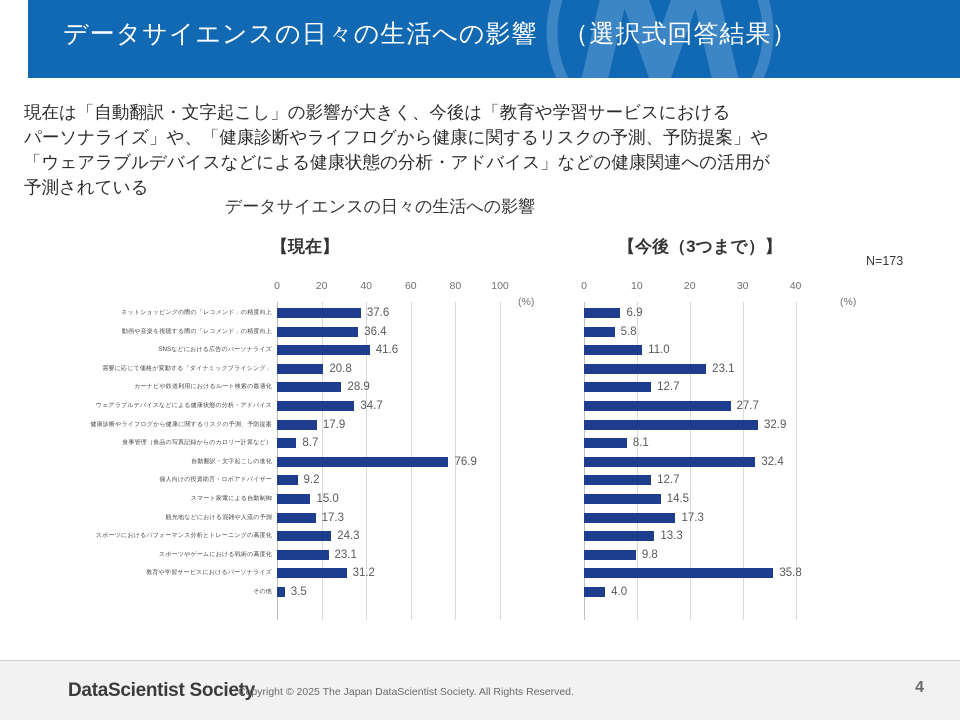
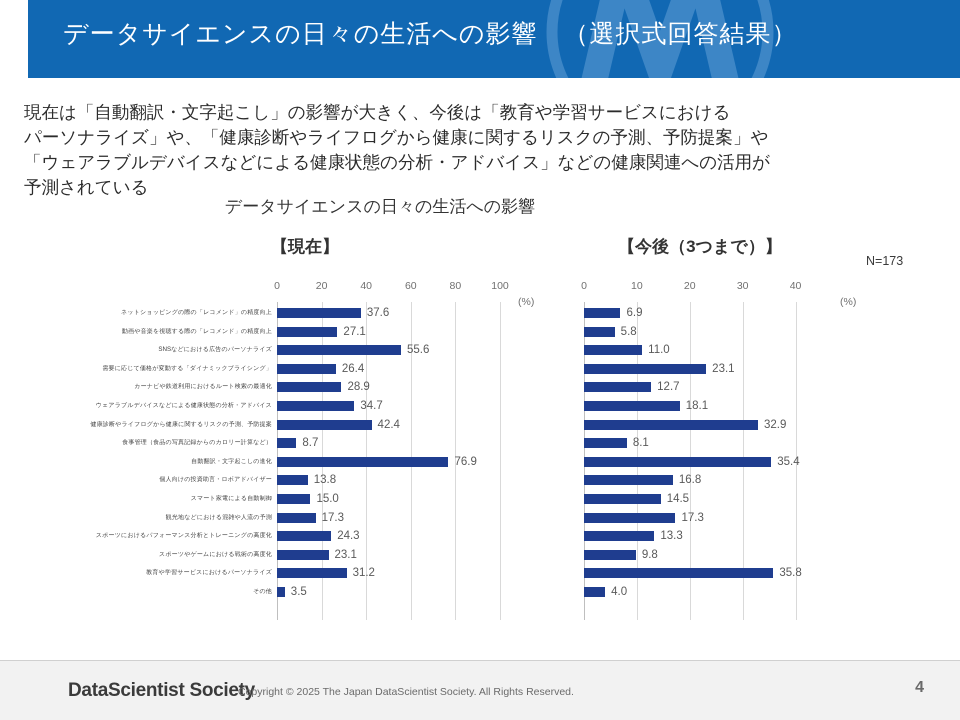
【現在】/動画や音楽を視聴する際の「レコメンド」の精度向上: 36.4 -> 27.1
【現在】/SNSなどにおける広告のパーソナライズ: 41.6 -> 55.6
【現在】/需要に応じて価格が変動する「ダイナミックプライシング」: 20.8 -> 26.4
【今後（3つまで）】/ウェアラブルデバイスなどによる健康状態の分析・アドバイス: 27.7 -> 18.1
【現在】/健康診断やライフログから健康に関するリスクの予測、予防提案: 17.9 -> 42.4
【今後（3つまで）】/自動翻訳・文字起こしの進化: 32.4 -> 35.4
【現在】/個人向けの投資助言・ロボアドバイザー: 9.2 -> 13.8
【今後（3つまで）】/個人向けの投資助言・ロボアドバイザー: 12.7 -> 16.8
